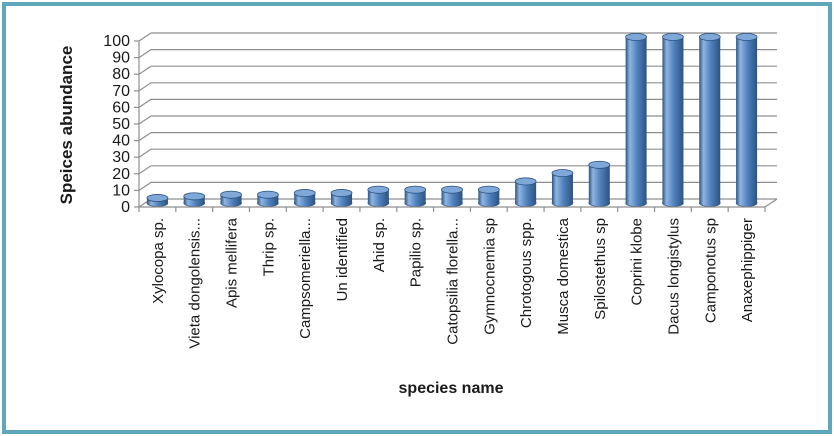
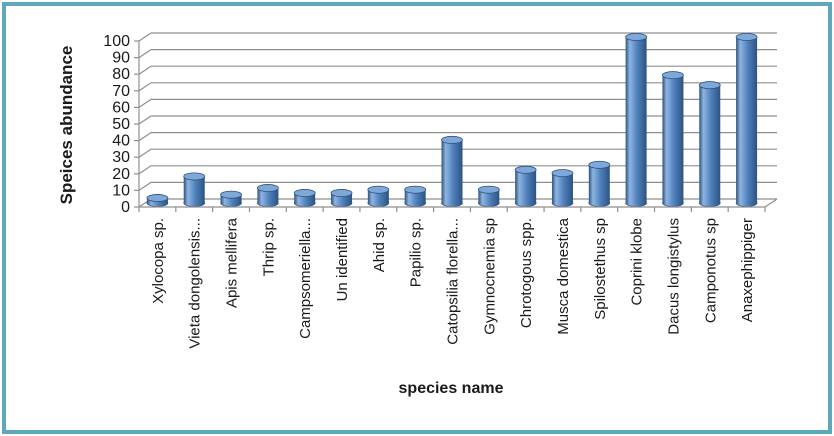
Vieta dongolensis...: 4 -> 16
Thrip sp.: 5 -> 9
Catopsilia florella...: 8 -> 38
Chrotogous spp.: 13 -> 20
Dacus longistylus: 100 -> 77
Camponotus sp: 100 -> 71
